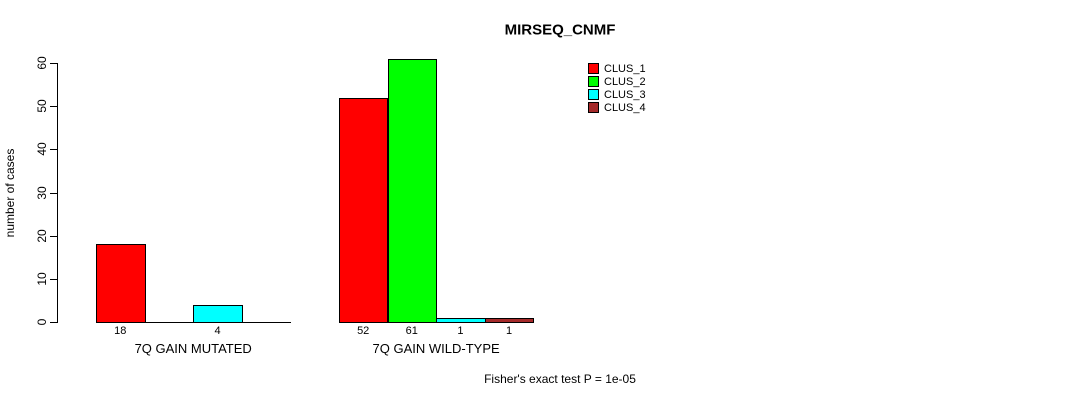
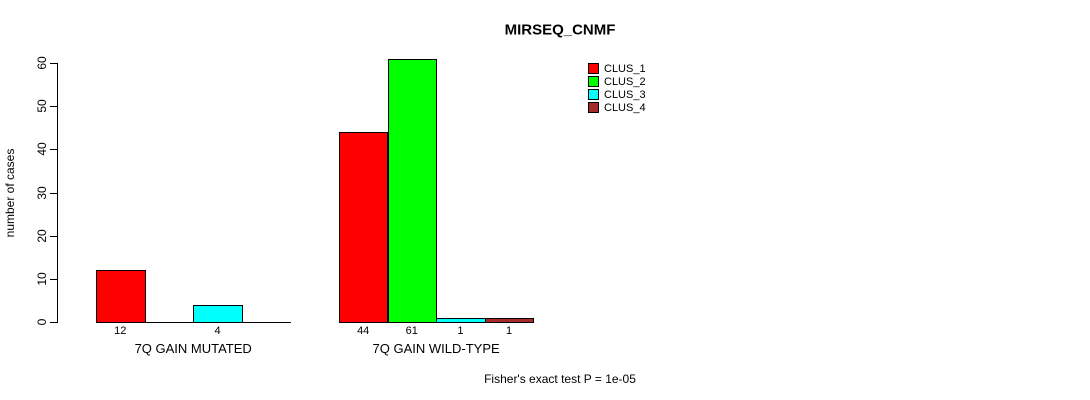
CLUS_1/7Q GAIN MUTATED: 18 -> 12
CLUS_1/7Q GAIN WILD-TYPE: 52 -> 44
